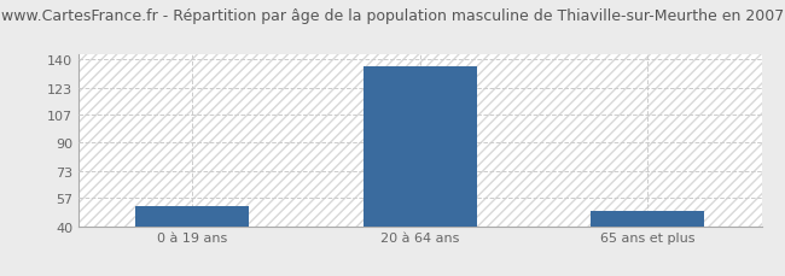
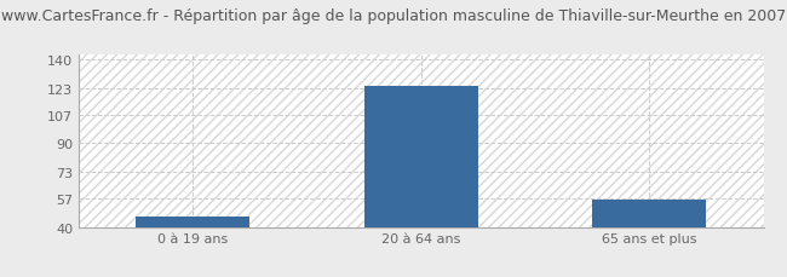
0 à 19 ans: 52 -> 46
20 à 64 ans: 136 -> 124
65 ans et plus: 49 -> 56
